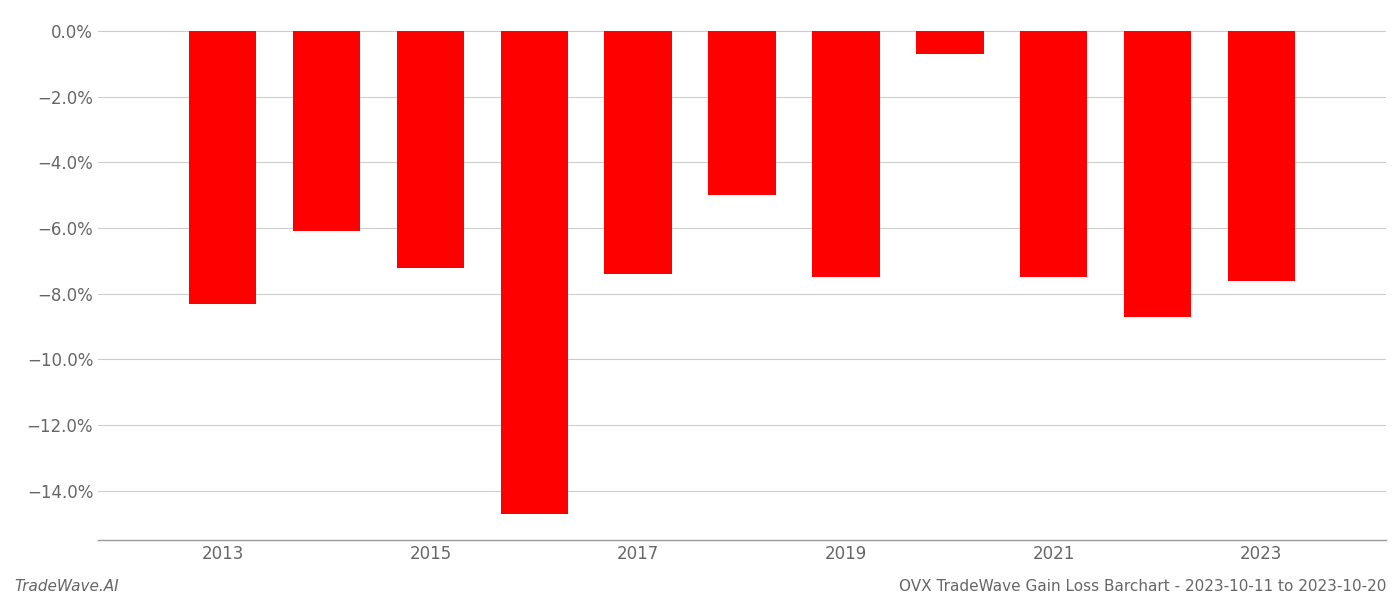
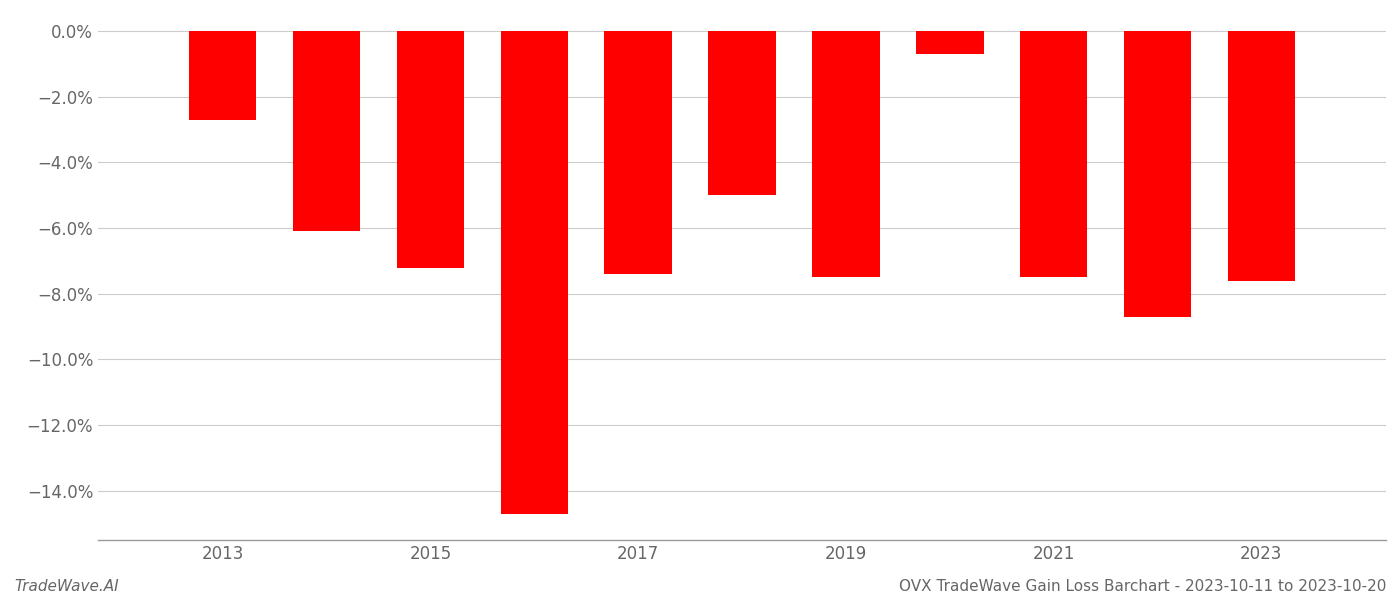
2013: -8.3% -> -2.7%
